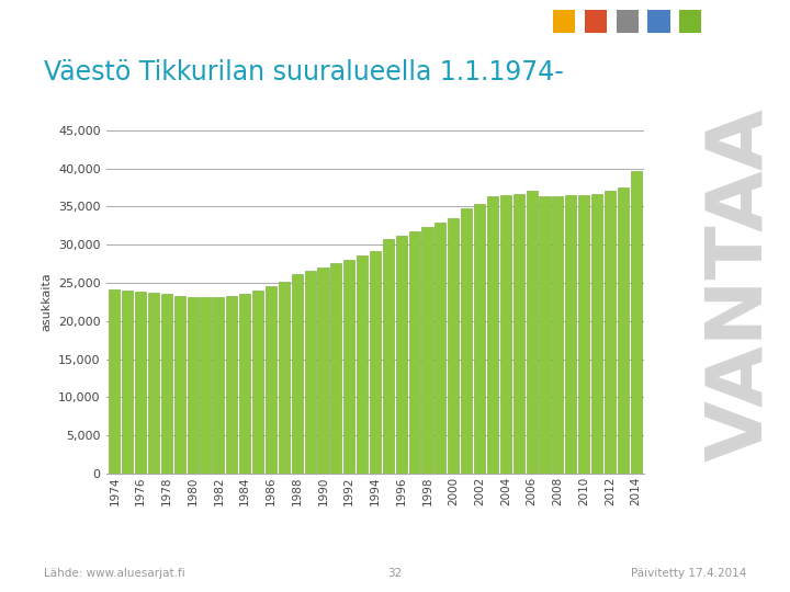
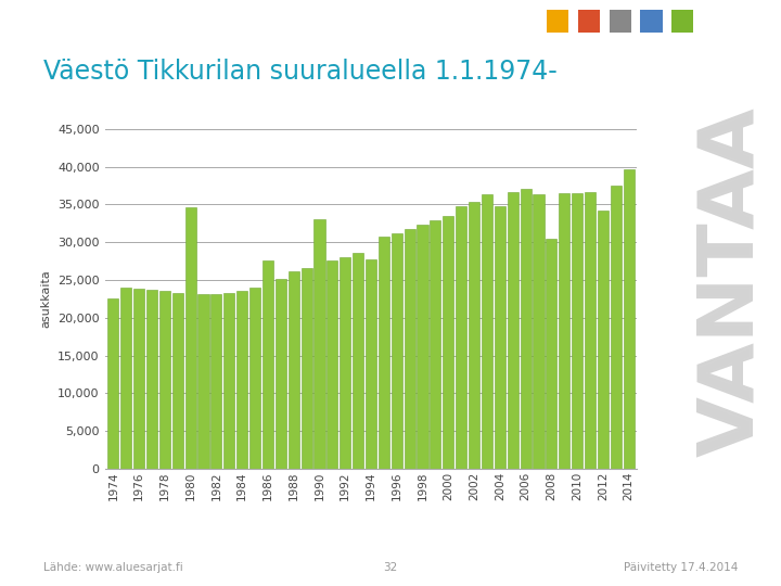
1974: 24,100 -> 22,600
1980: 23,200 -> 34,600
1986: 24,500 -> 27,600
1990: 27,000 -> 33,000
1994: 29,200 -> 27,800
2004: 36,500 -> 34,800
2008: 36,400 -> 30,400
2012: 37,000 -> 34,200
